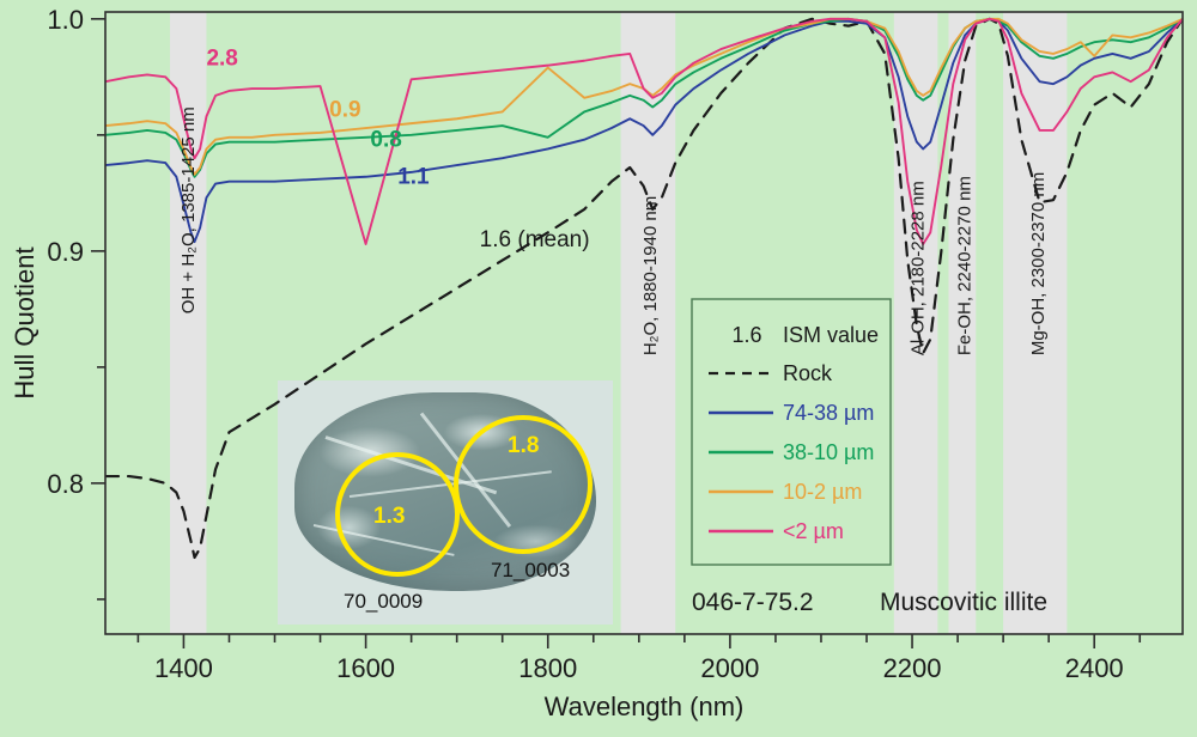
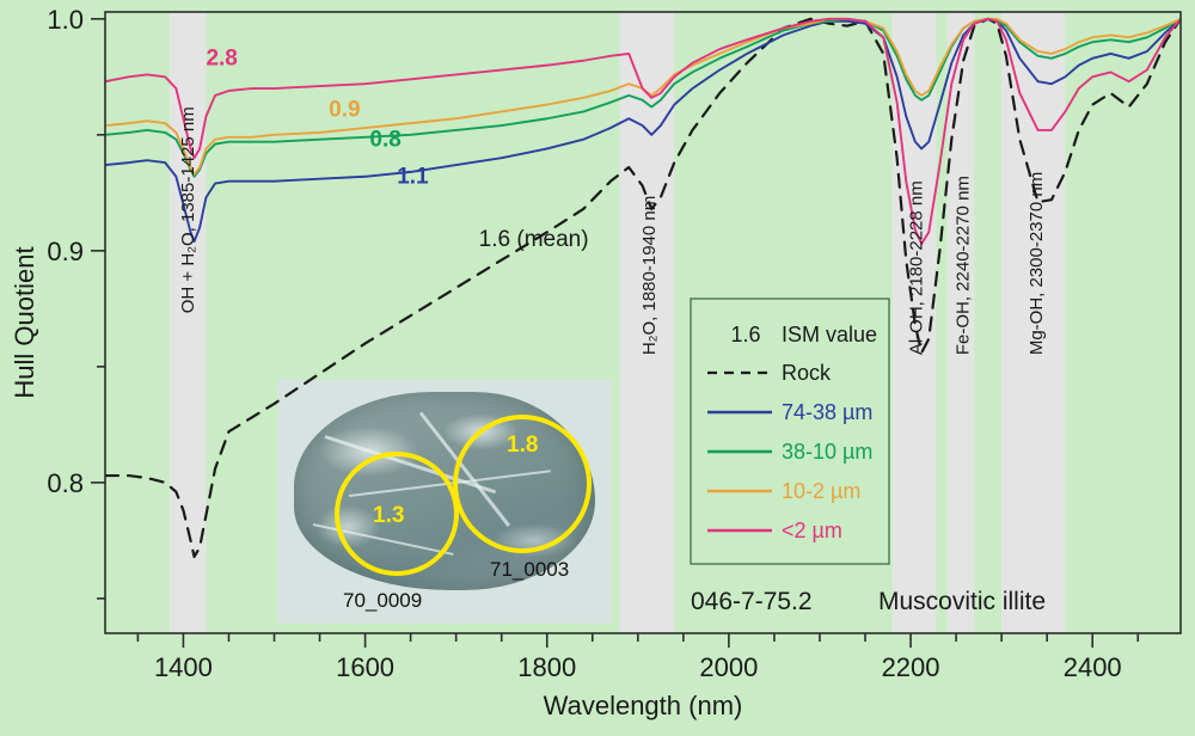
<2 µm/1600: 0.903 -> 0.972
38-10 µm/1800: 0.949 -> 0.957
10-2 µm/1800: 0.979 -> 0.963
10-2 µm/2400: 0.984 -> 0.992
